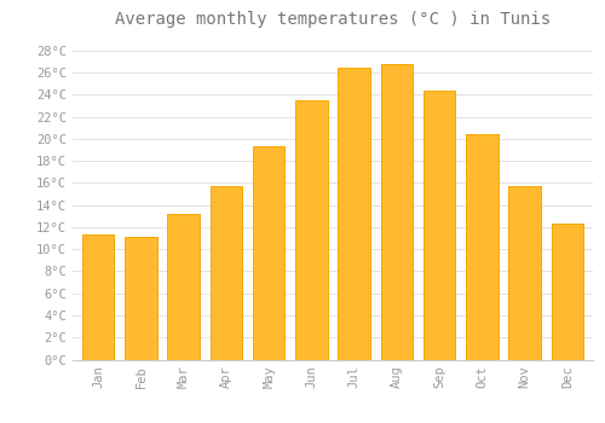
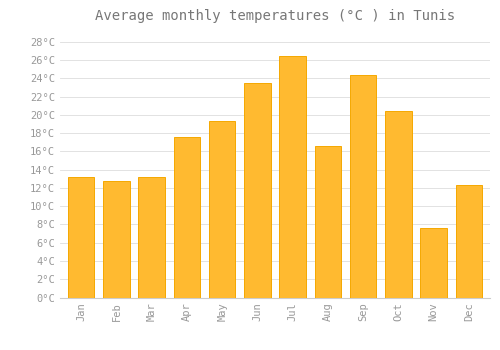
Jan: 11.3°C -> 13.2°C
Feb: 11.1°C -> 12.8°C
Apr: 15.7°C -> 17.6°C
Aug: 26.8°C -> 16.6°C
Nov: 15.7°C -> 7.6°C
